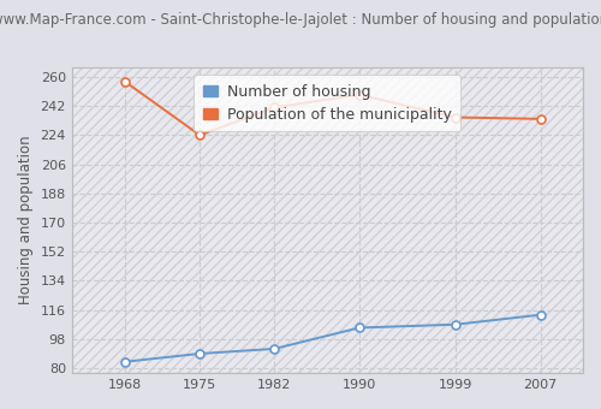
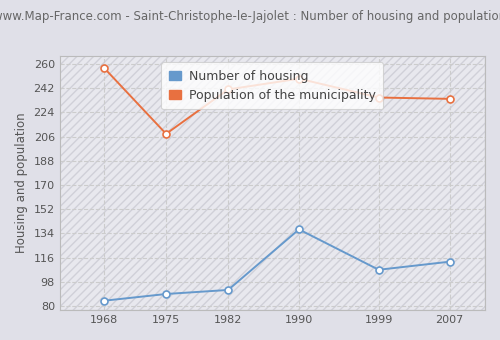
Population of the municipality/1975: 224 -> 208
Number of housing/1990: 105 -> 137
